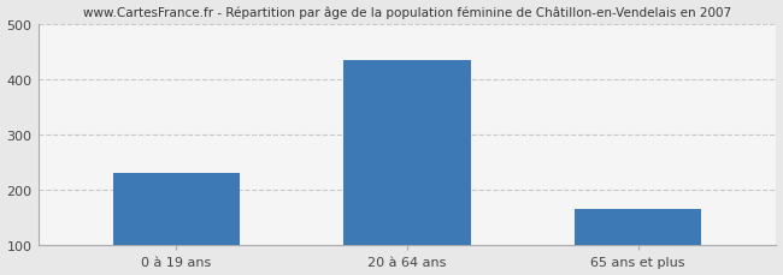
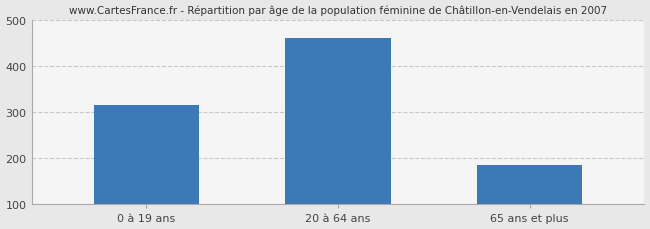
0 à 19 ans: 230 -> 315
20 à 64 ans: 435 -> 460
65 ans et plus: 165 -> 185
